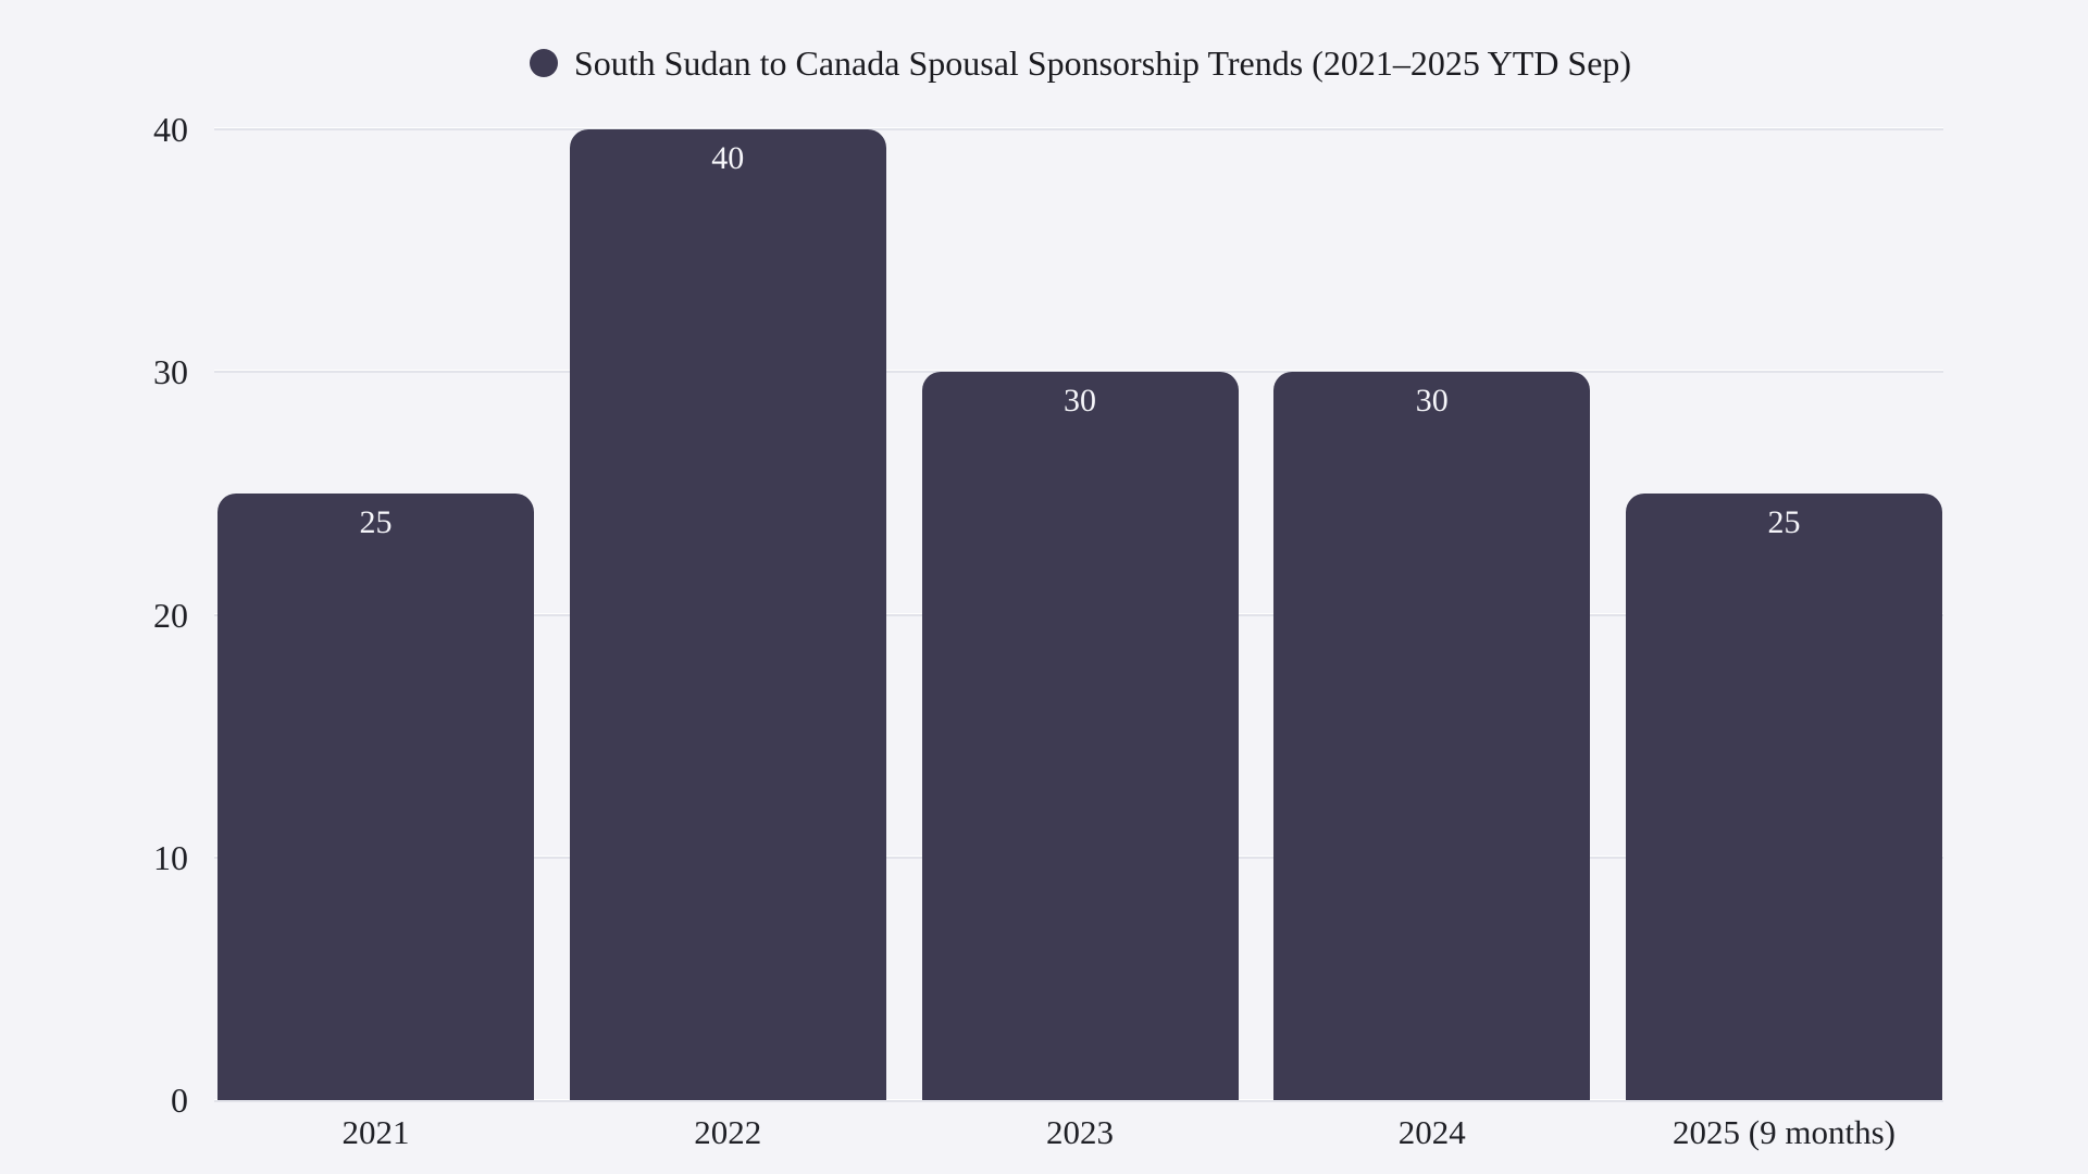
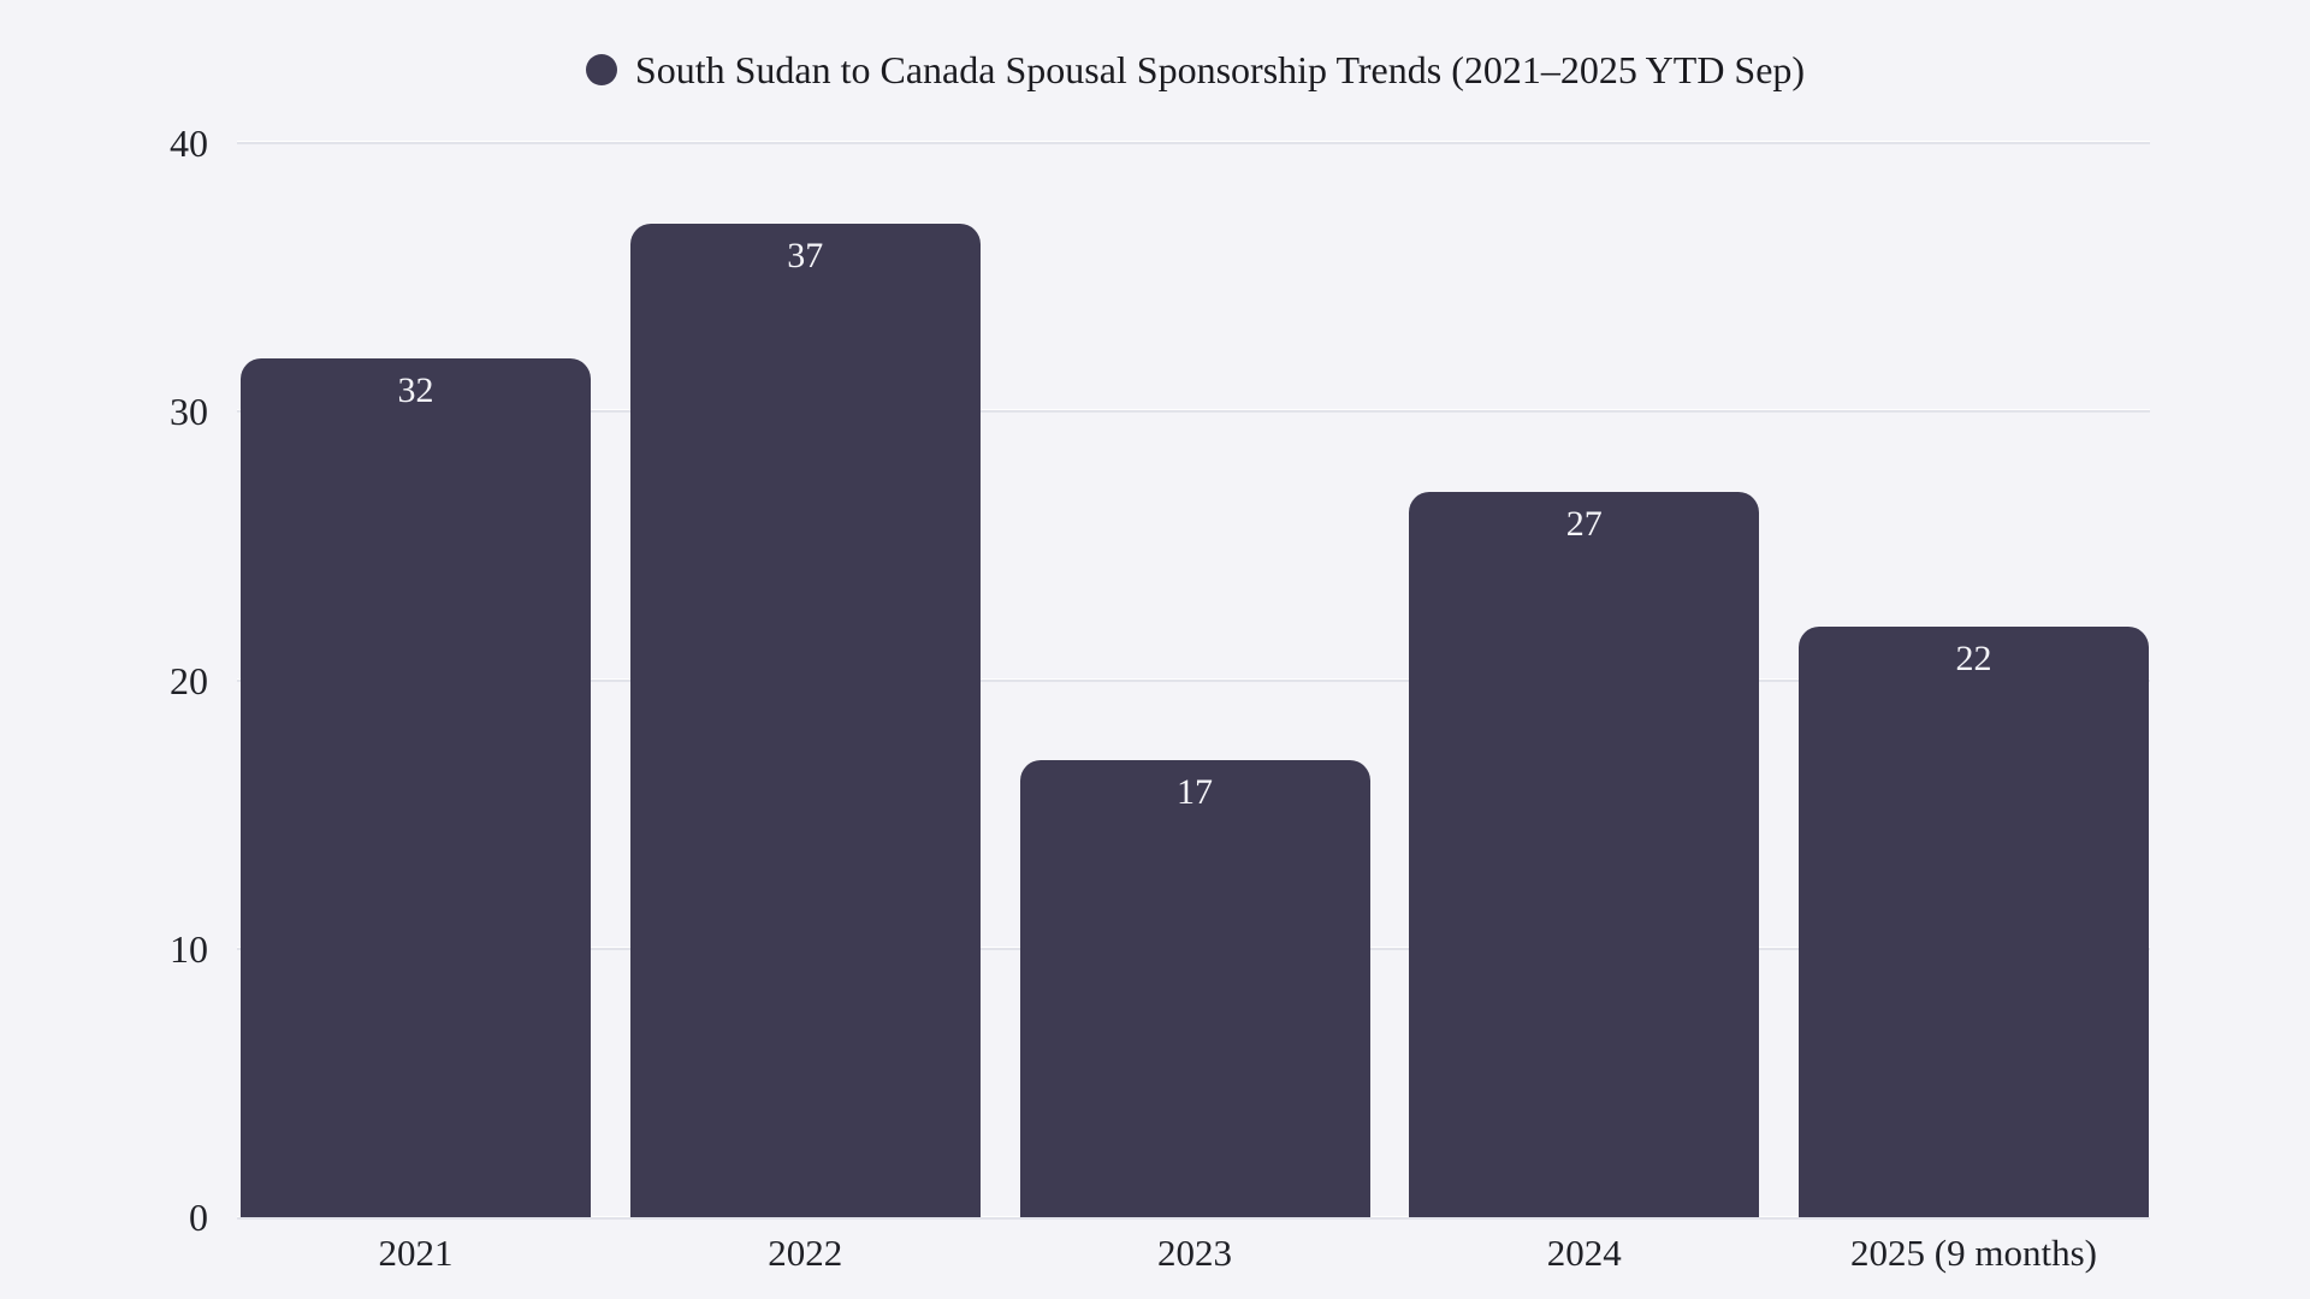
2021: 25 -> 32
2022: 40 -> 37
2023: 30 -> 17
2024: 30 -> 27
2025 (9 months): 25 -> 22
